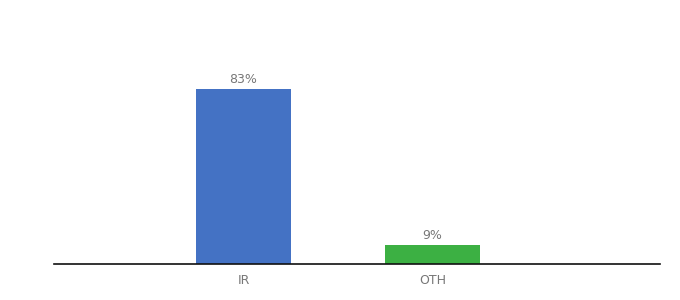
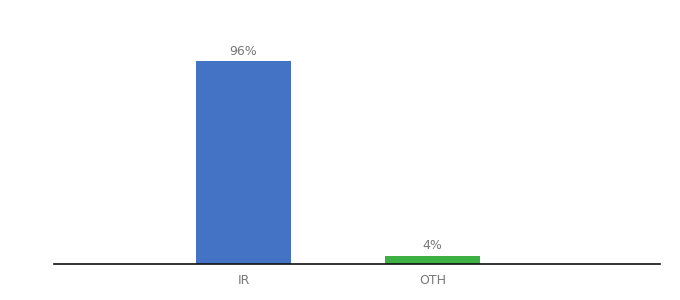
IR: 83% -> 96%
OTH: 9% -> 4%
